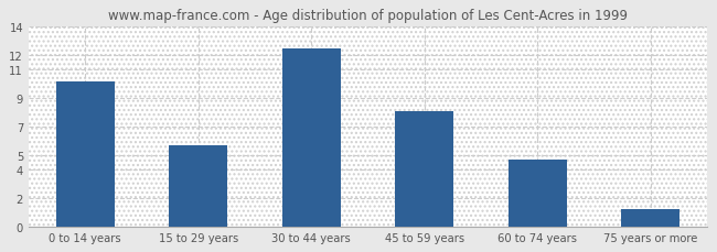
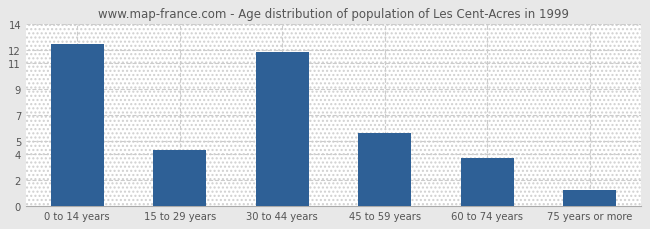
0 to 14 years: 10.2 -> 12.5
15 to 29 years: 5.7 -> 4.3
30 to 44 years: 12.5 -> 11.9
45 to 59 years: 8.1 -> 5.6
60 to 74 years: 4.7 -> 3.7
